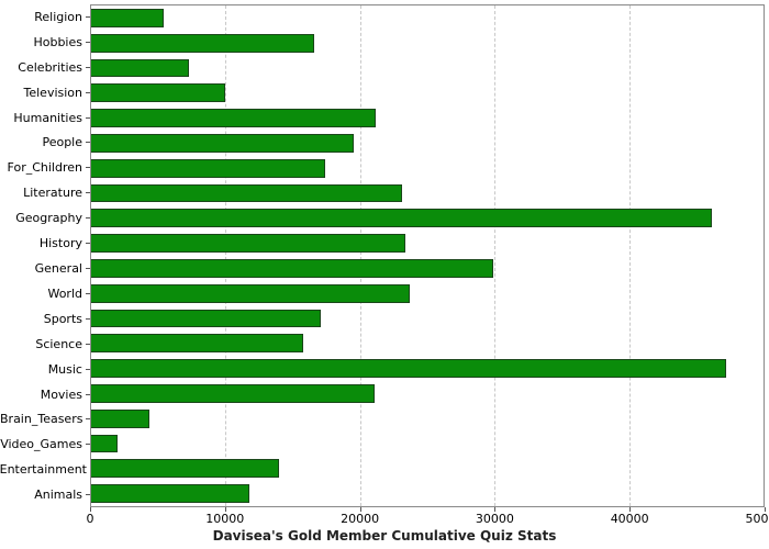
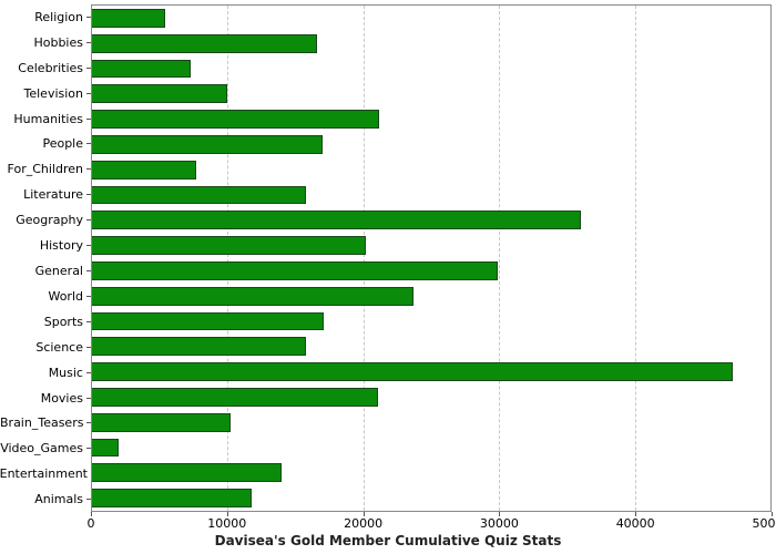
People: 19500 -> 17000
For_Children: 17400 -> 7700
Literature: 23100 -> 15800
Geography: 46200 -> 36000
History: 23400 -> 20200
Brain_Teasers: 4300 -> 10200
